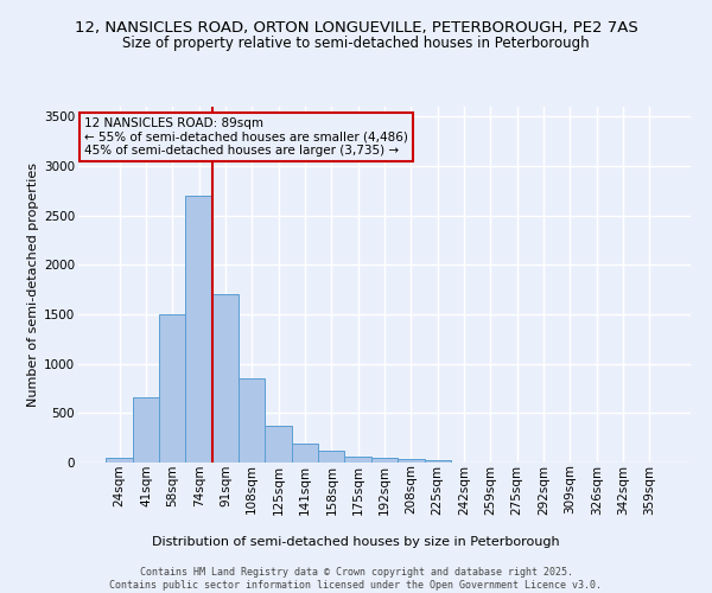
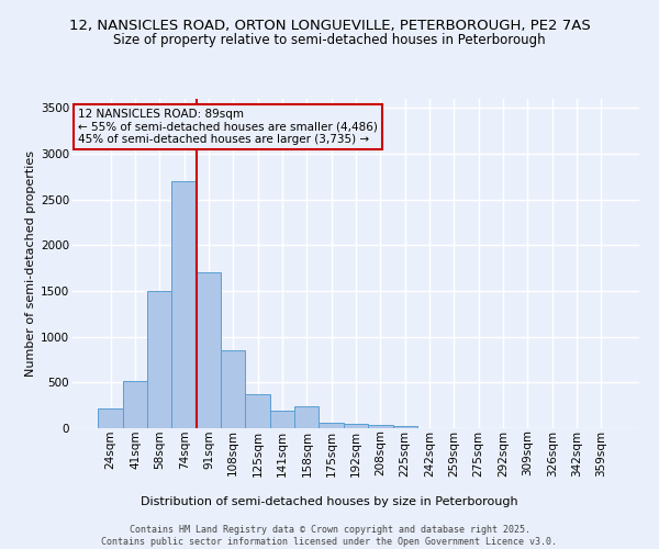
24sqm: 50 -> 220
41sqm: 660 -> 520
158sqm: 120 -> 240
